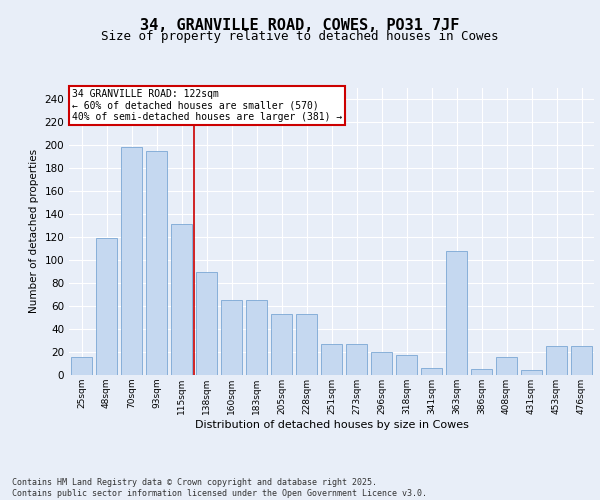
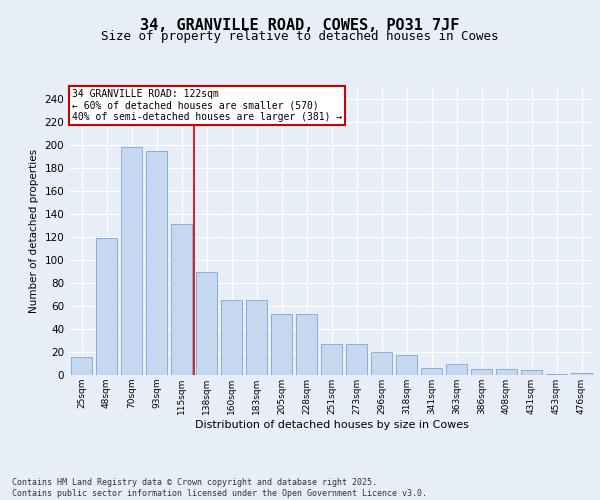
363sqm: 108 -> 10
408sqm: 16 -> 5
453sqm: 25 -> 1
476sqm: 25 -> 2
